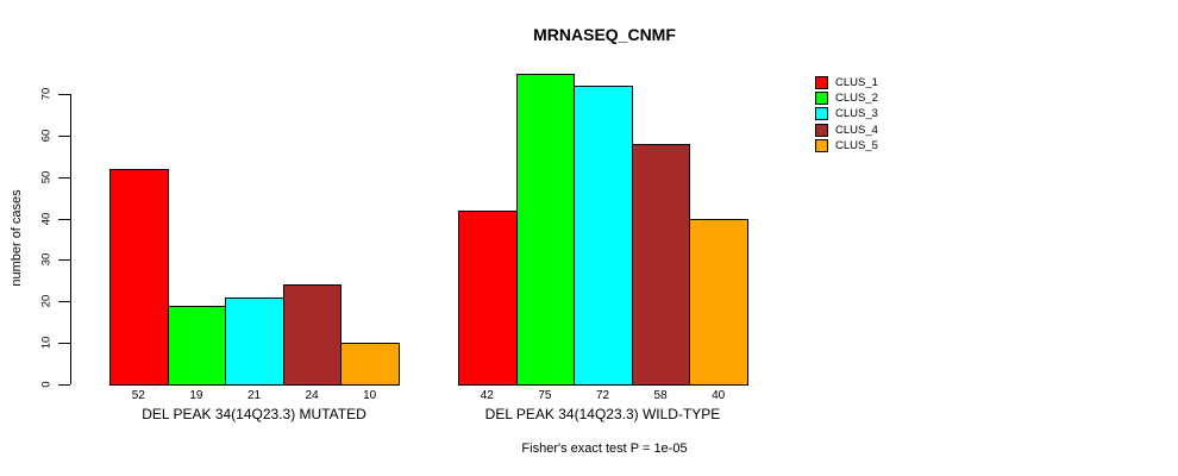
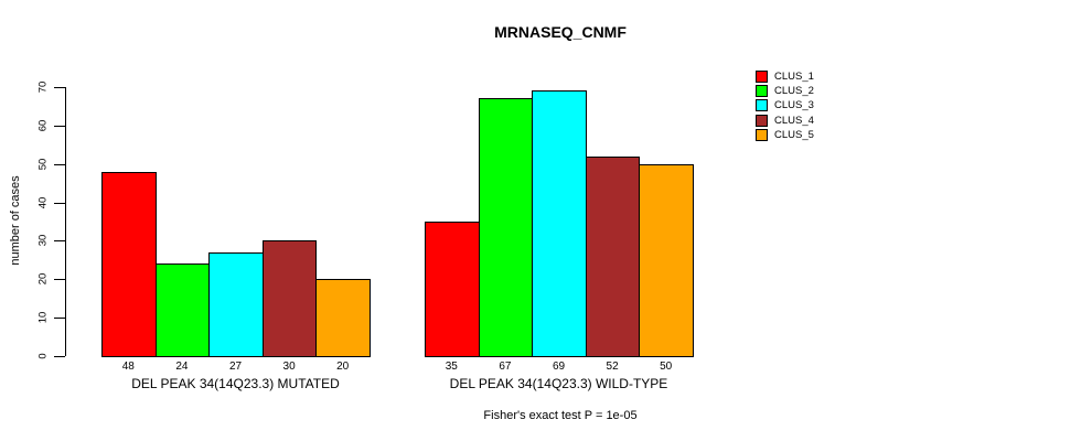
CLUS_1/DEL PEAK 34(14Q23.3) MUTATED: 52 -> 48
CLUS_2/DEL PEAK 34(14Q23.3) MUTATED: 19 -> 24
CLUS_3/DEL PEAK 34(14Q23.3) MUTATED: 21 -> 27
CLUS_4/DEL PEAK 34(14Q23.3) MUTATED: 24 -> 30
CLUS_5/DEL PEAK 34(14Q23.3) MUTATED: 10 -> 20
CLUS_1/DEL PEAK 34(14Q23.3) WILD-TYPE: 42 -> 35
CLUS_2/DEL PEAK 34(14Q23.3) WILD-TYPE: 75 -> 67
CLUS_3/DEL PEAK 34(14Q23.3) WILD-TYPE: 72 -> 69
CLUS_4/DEL PEAK 34(14Q23.3) WILD-TYPE: 58 -> 52
CLUS_5/DEL PEAK 34(14Q23.3) WILD-TYPE: 40 -> 50
